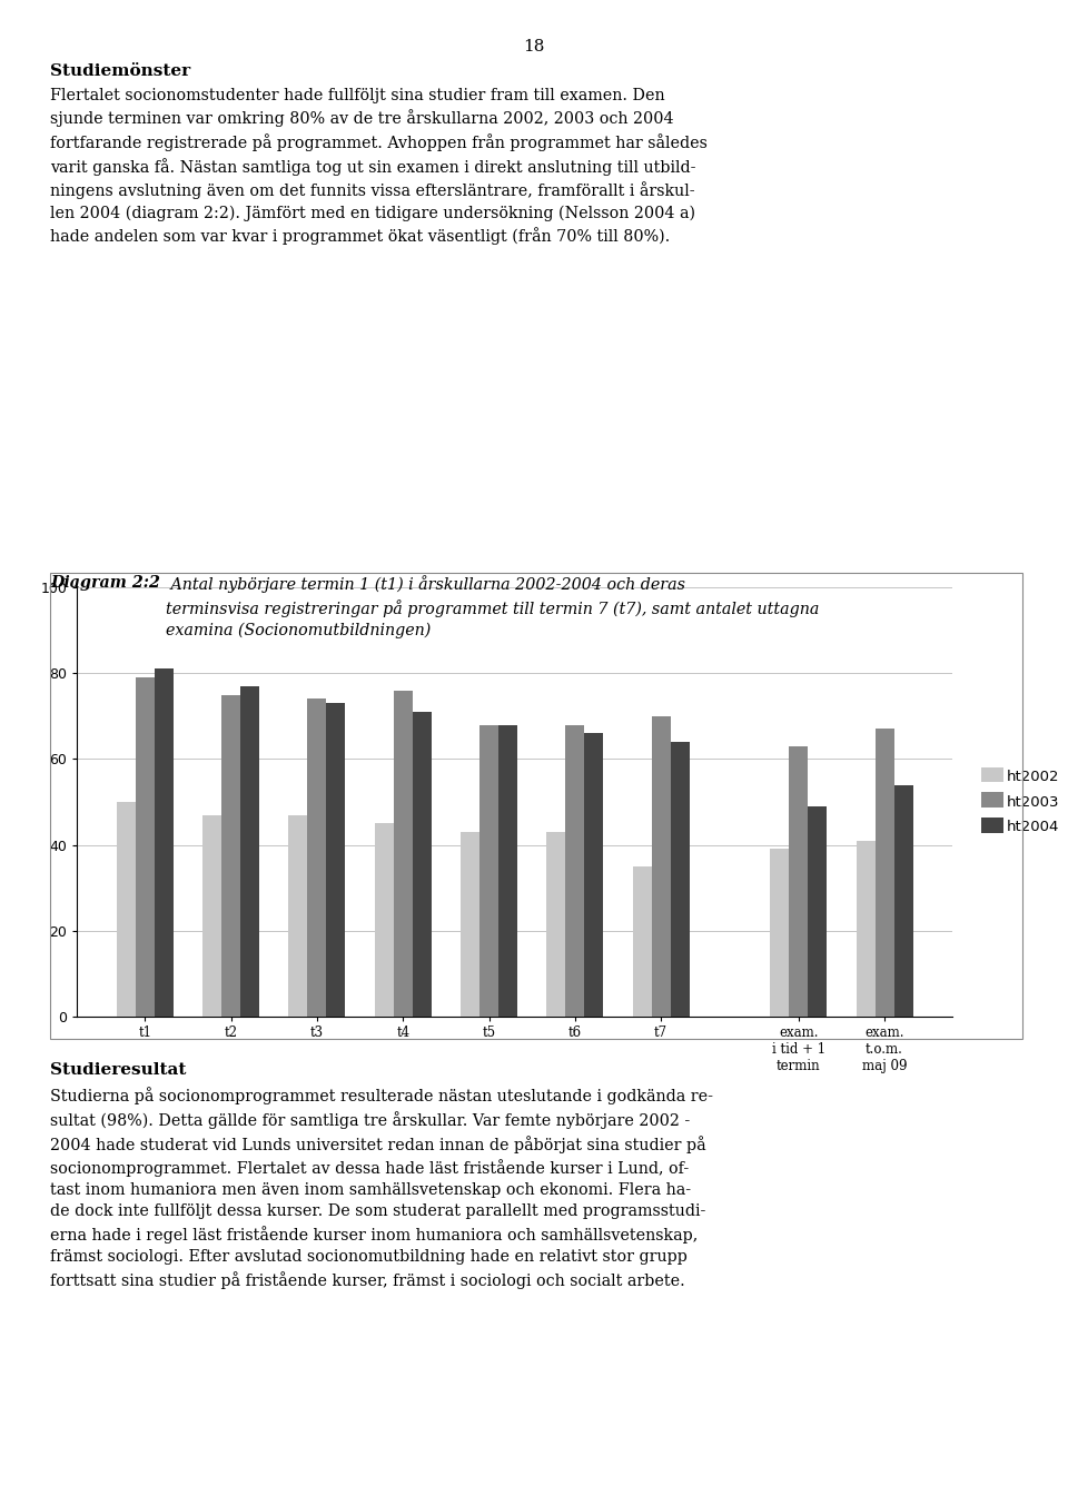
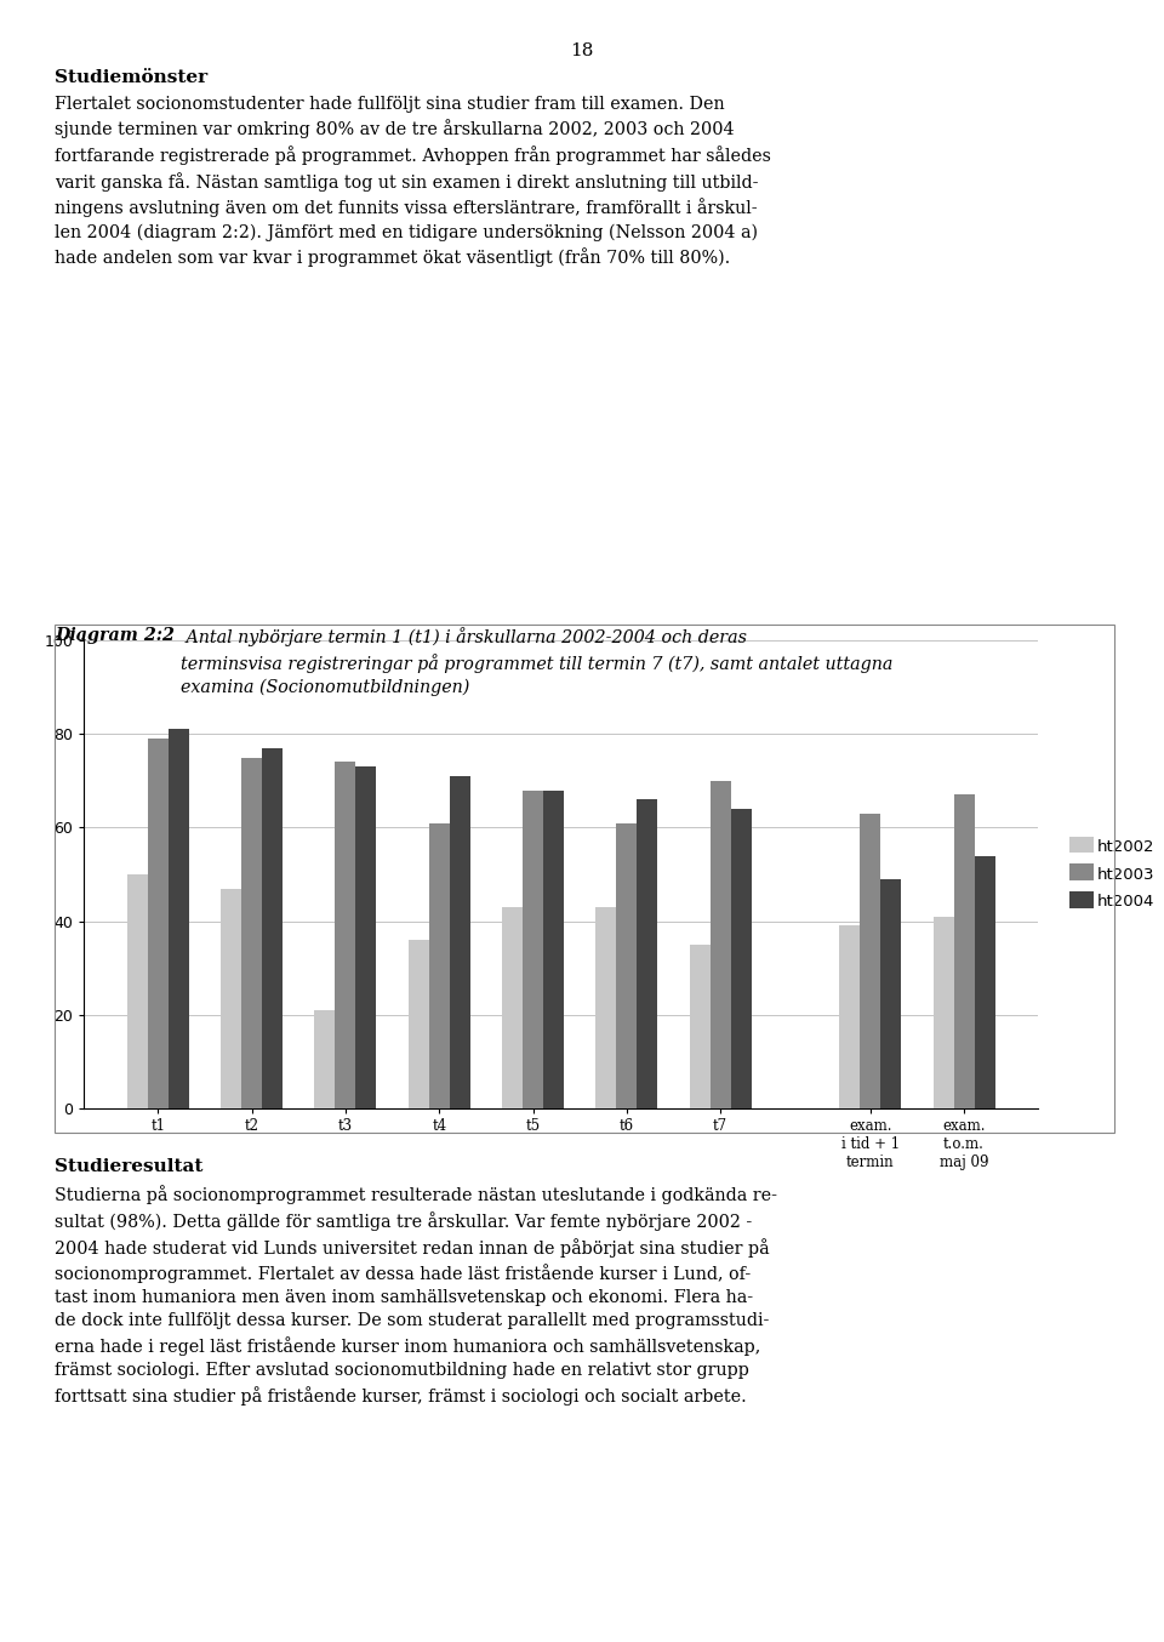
ht2002/t3: 47 -> 21
ht2002/t4: 45 -> 36
ht2003/t4: 76 -> 61
ht2003/t6: 68 -> 61
